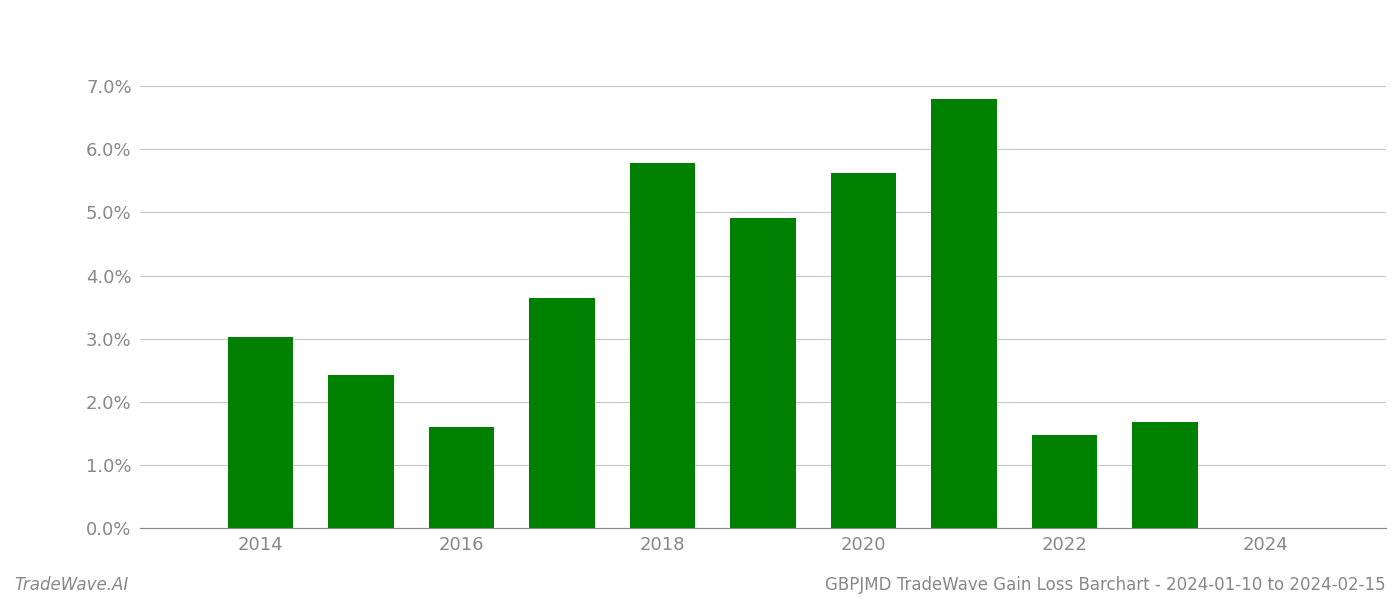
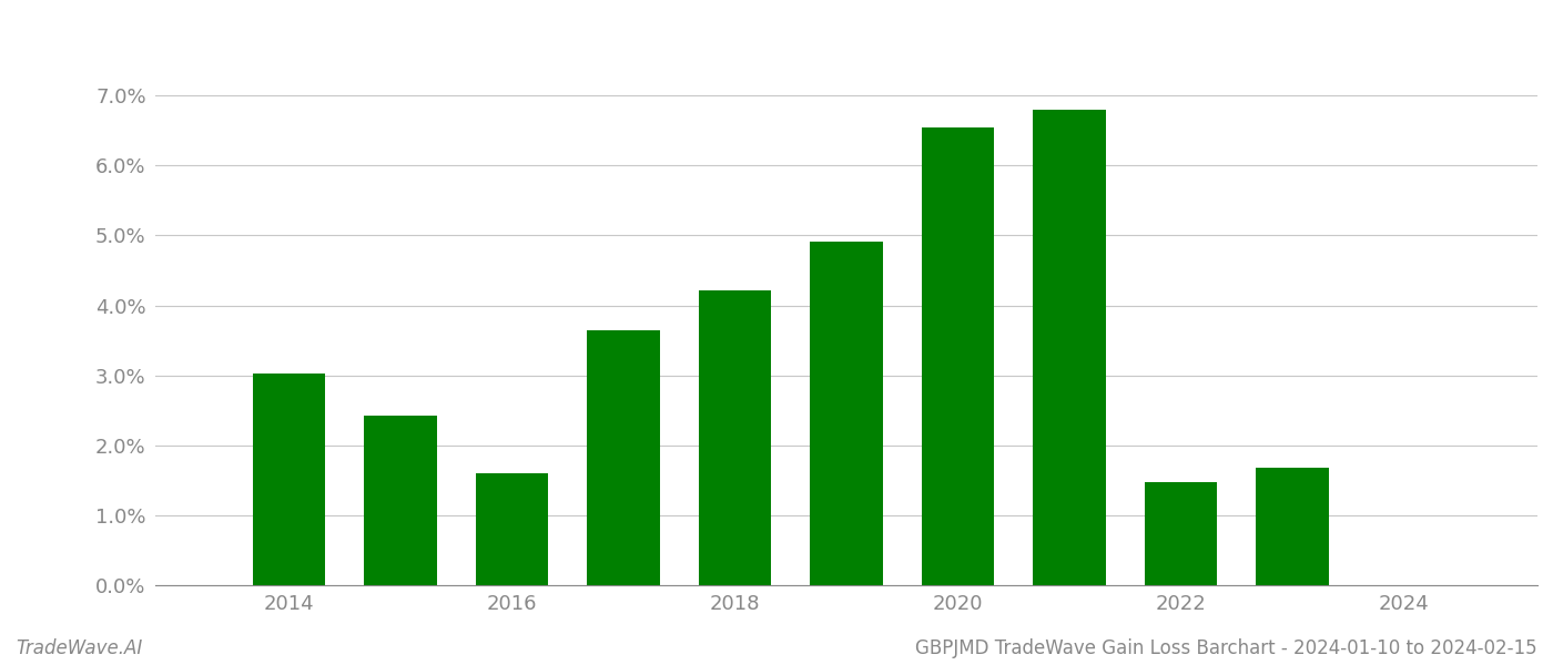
2018: 5.78% -> 4.22%
2020: 5.62% -> 6.55%
